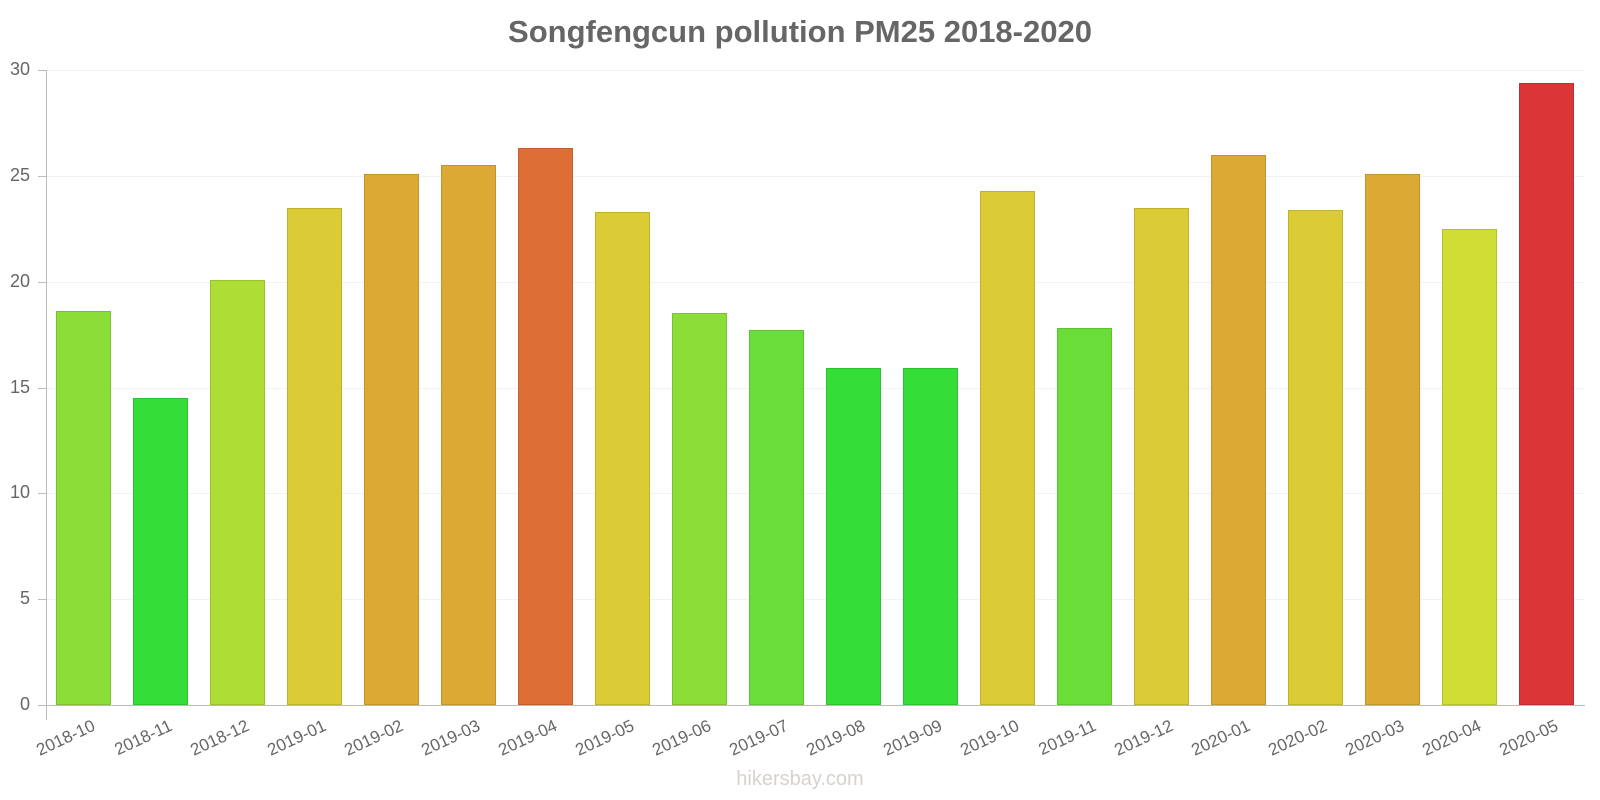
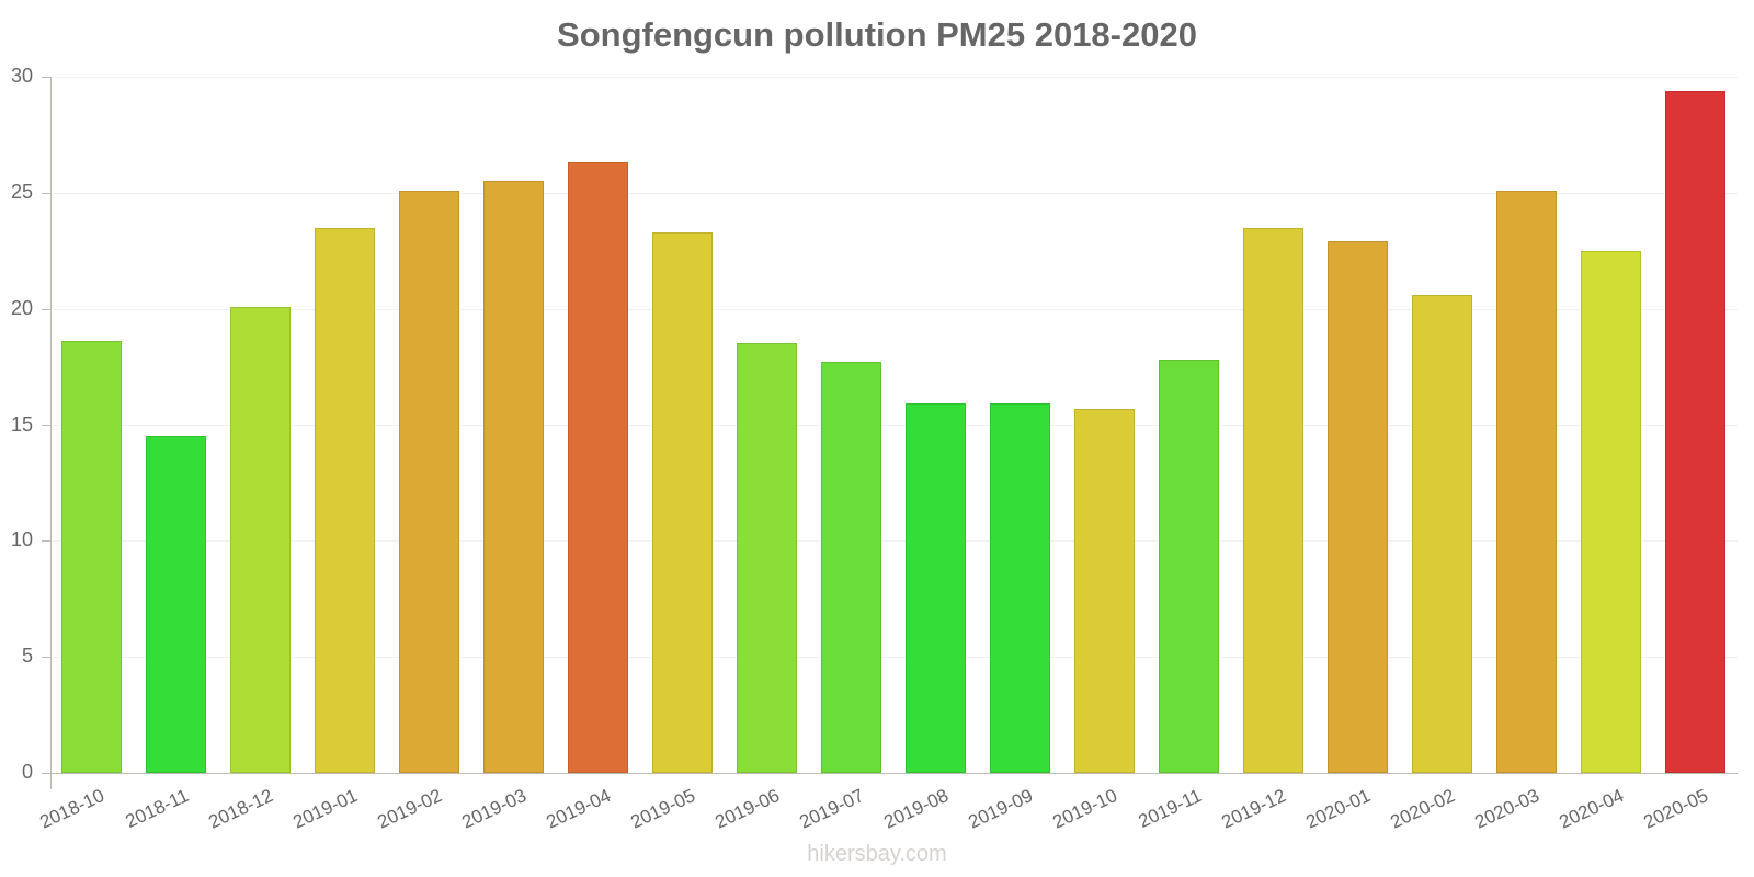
2019-10: 24.3 -> 15.7
2020-01: 26.0 -> 22.9
2020-02: 23.4 -> 20.6
